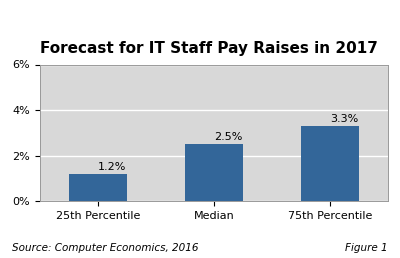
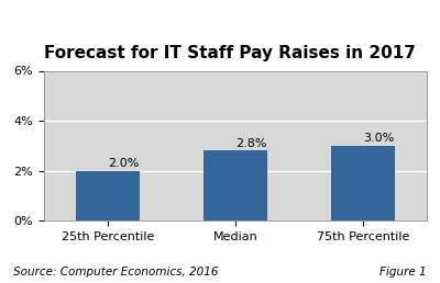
25th Percentile: 1.2% -> 2.0%
Median: 2.5% -> 2.8%
75th Percentile: 3.3% -> 3.0%
